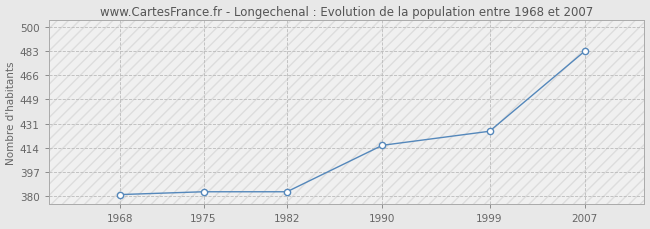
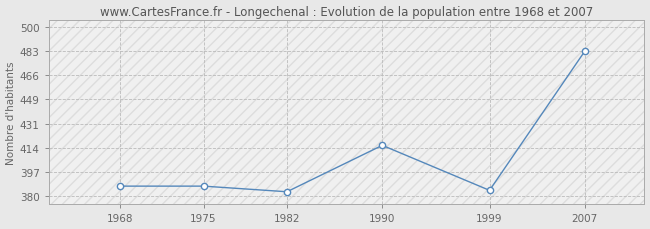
1968: 381 -> 387
1975: 383 -> 387
1999: 426 -> 384
